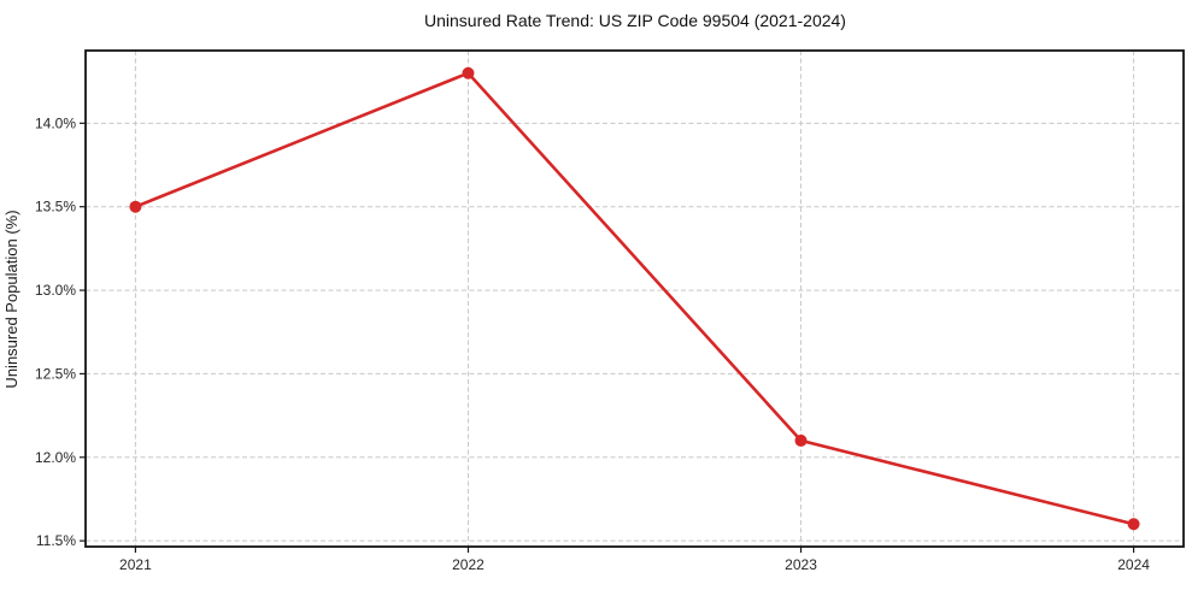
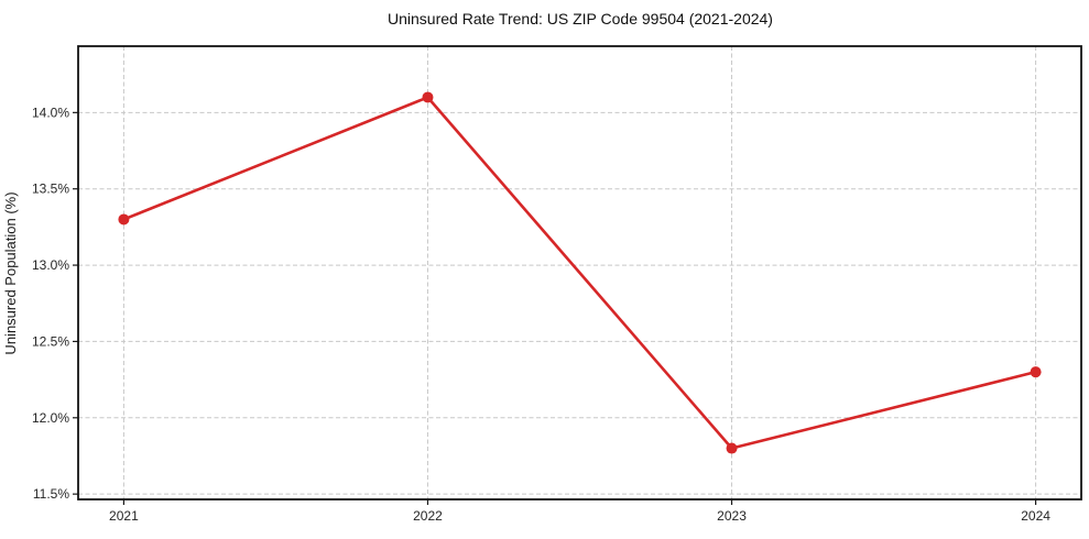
2021: 13.5% -> 13.3%
2022: 14.3% -> 14.1%
2023: 12.1% -> 11.8%
2024: 11.6% -> 12.3%
